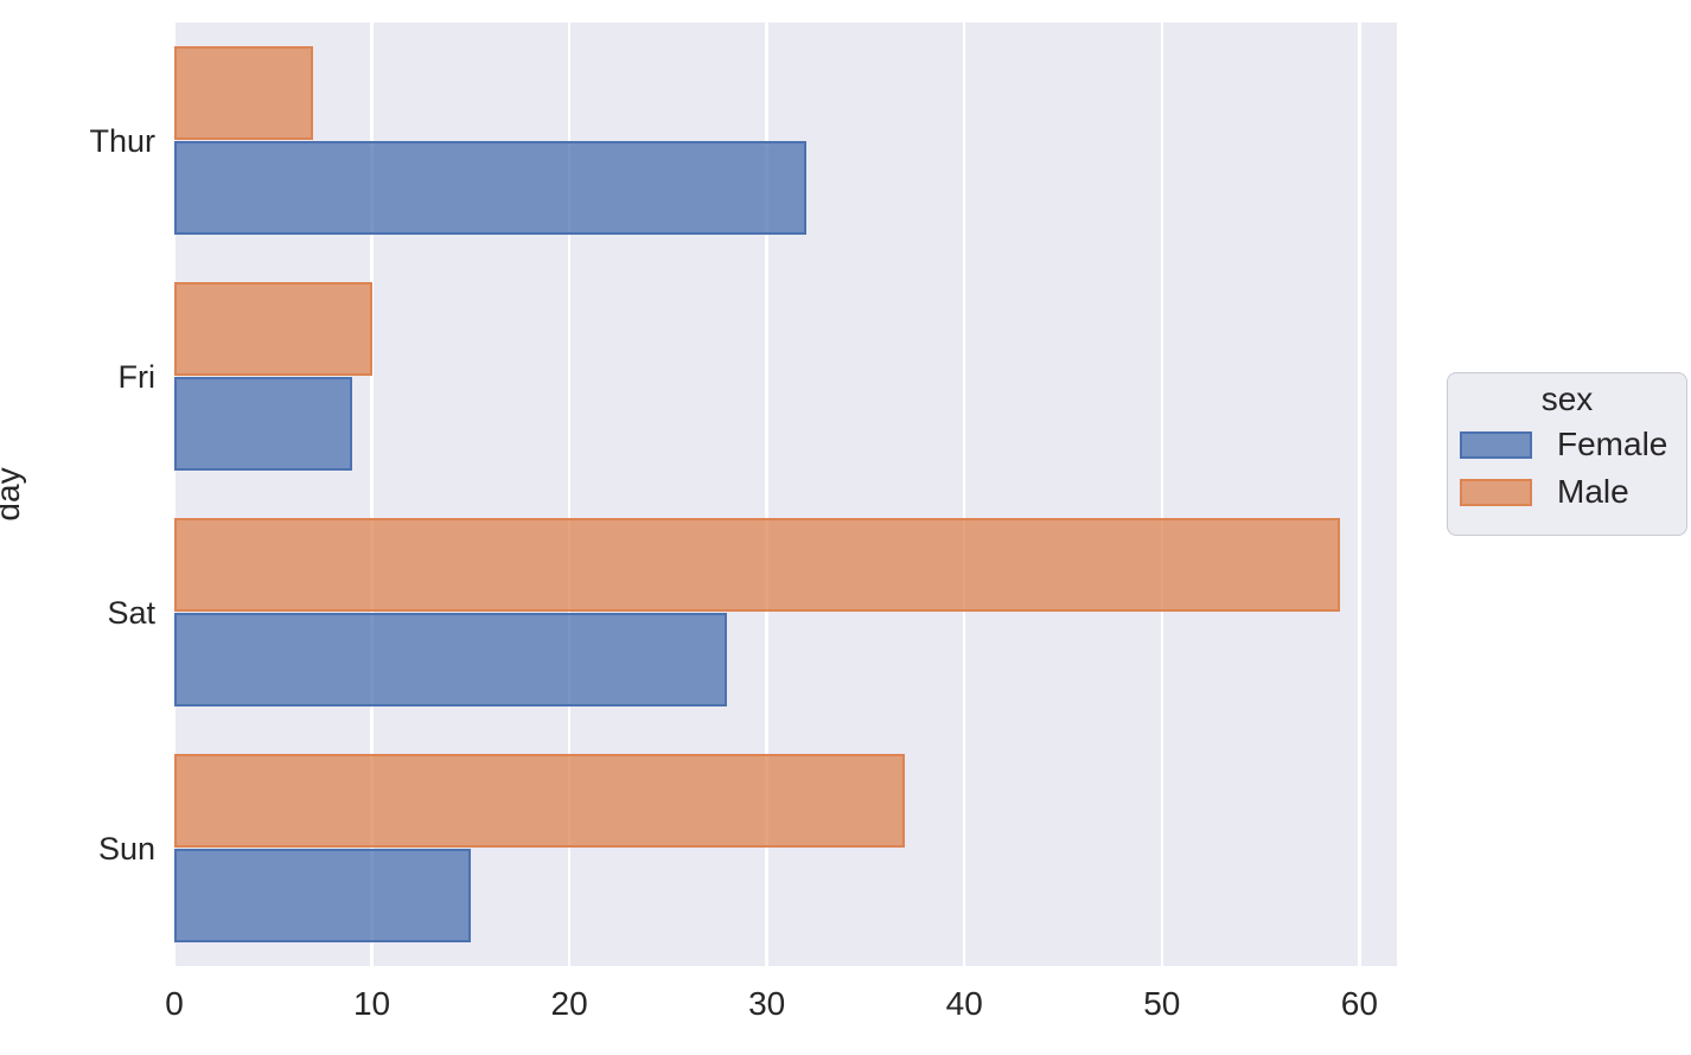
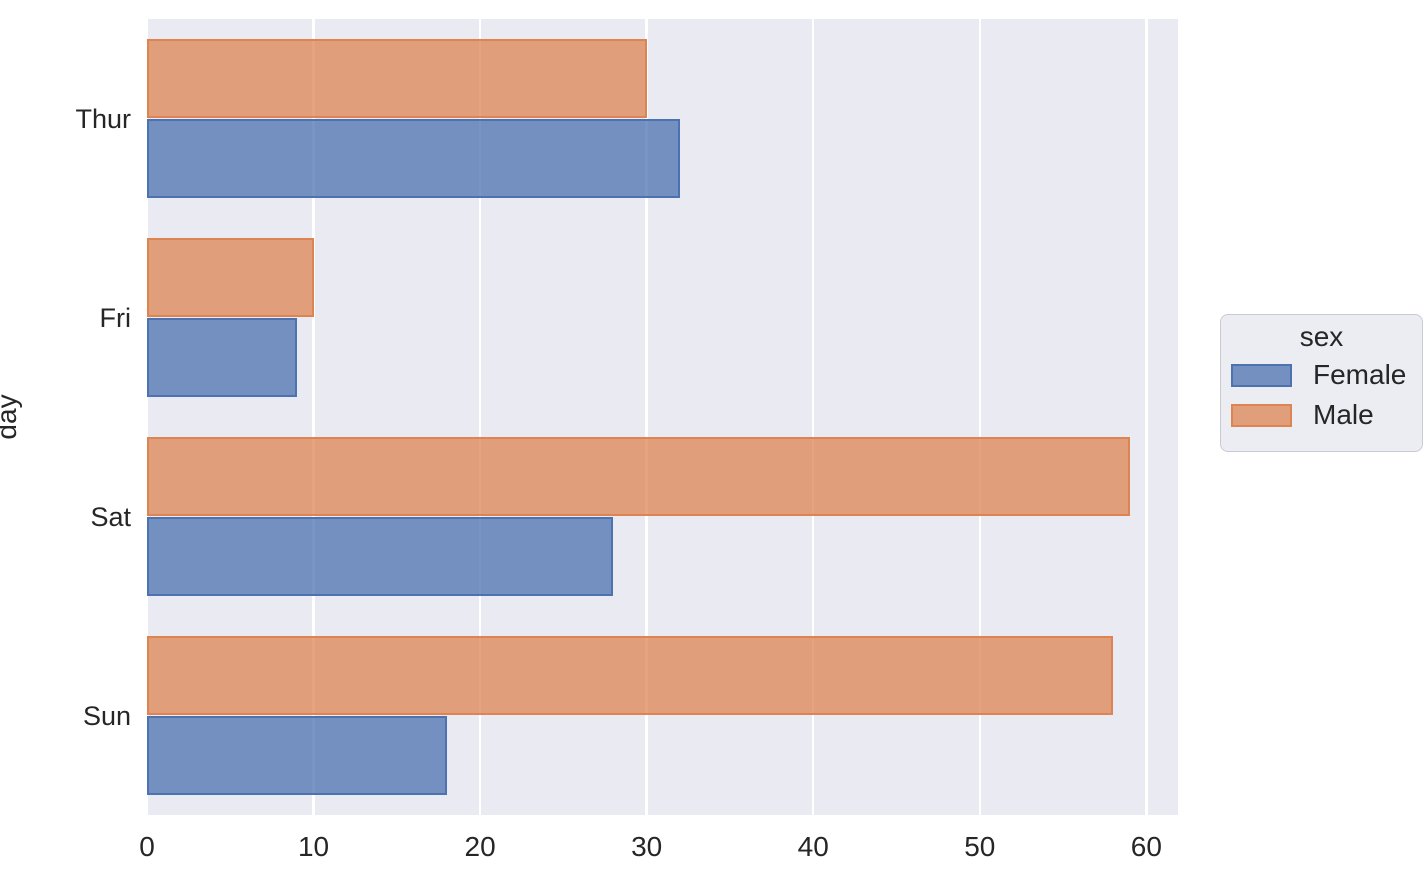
Male/Thur: 7 -> 30
Female/Sun: 15 -> 18
Male/Sun: 37 -> 58
